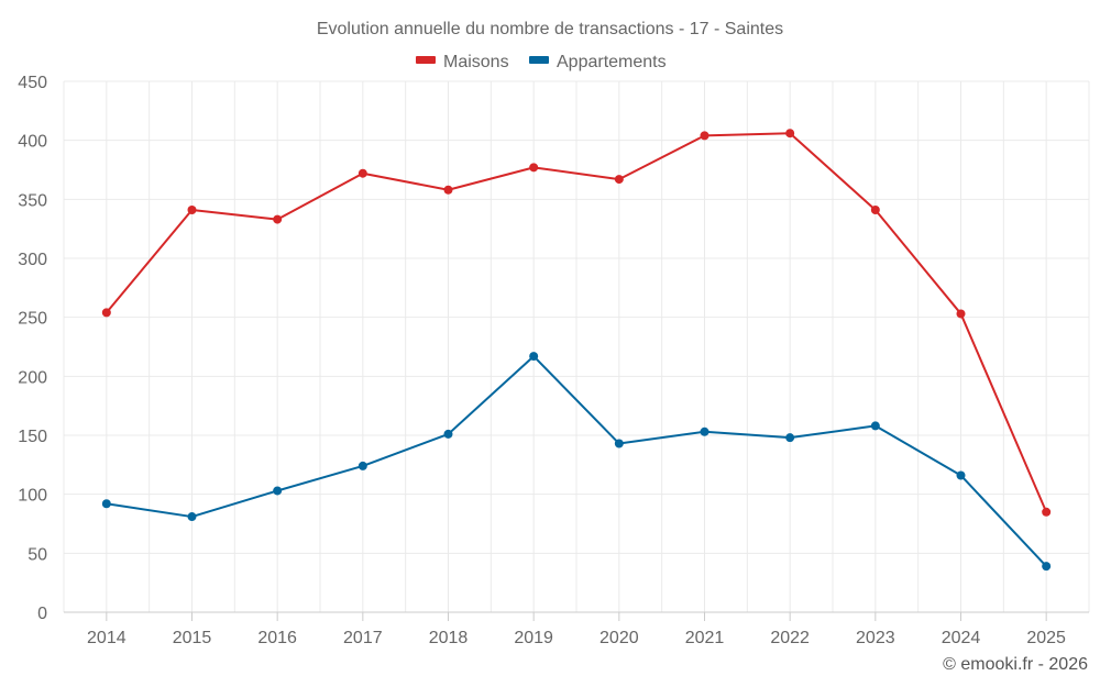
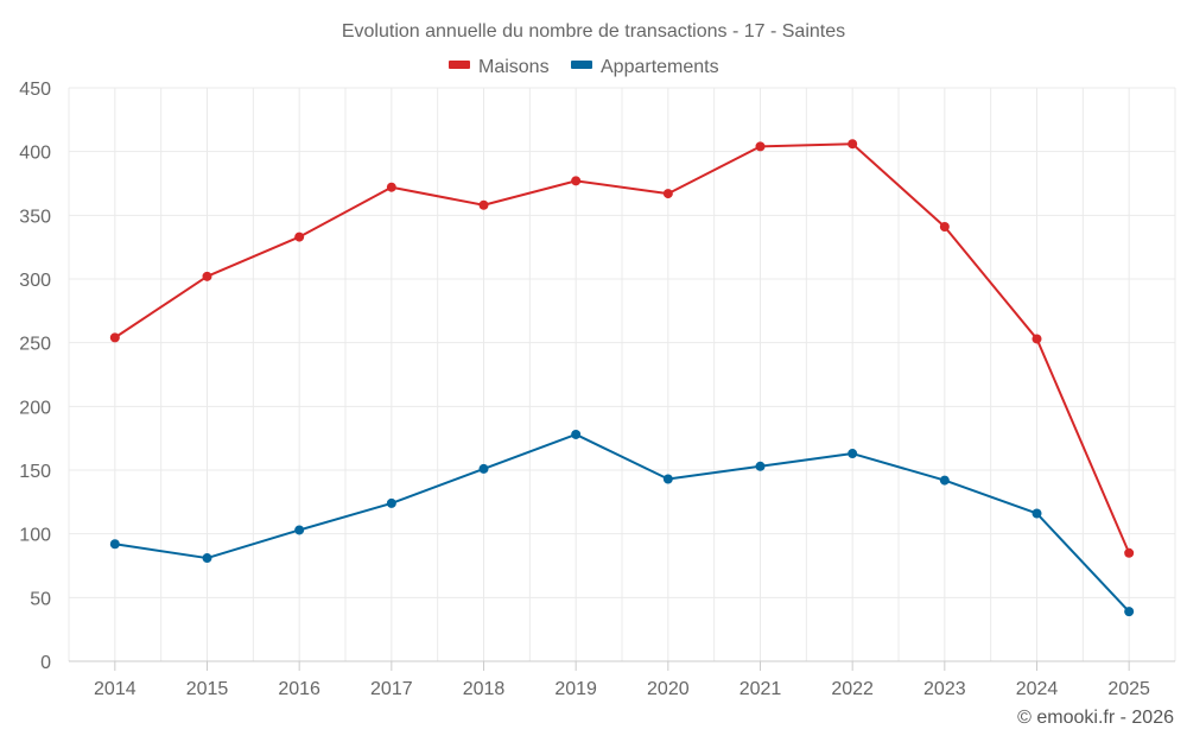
Maisons/2015: 341 -> 302
Appartements/2019: 217 -> 178
Appartements/2022: 148 -> 163
Appartements/2023: 158 -> 142
